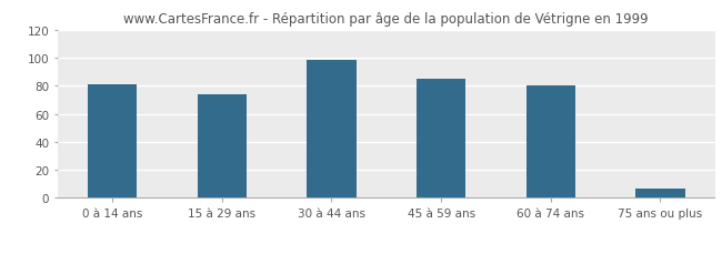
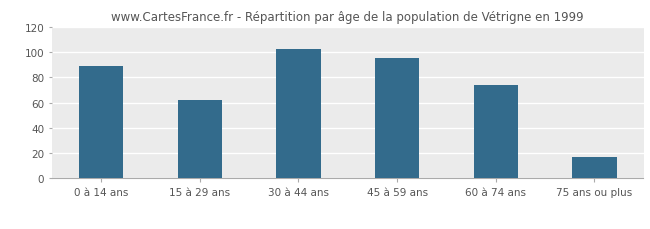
0 à 14 ans: 81 -> 89
15 à 29 ans: 74 -> 62
30 à 44 ans: 98 -> 102
45 à 59 ans: 85 -> 95
60 à 74 ans: 80 -> 74
75 ans ou plus: 7 -> 17
